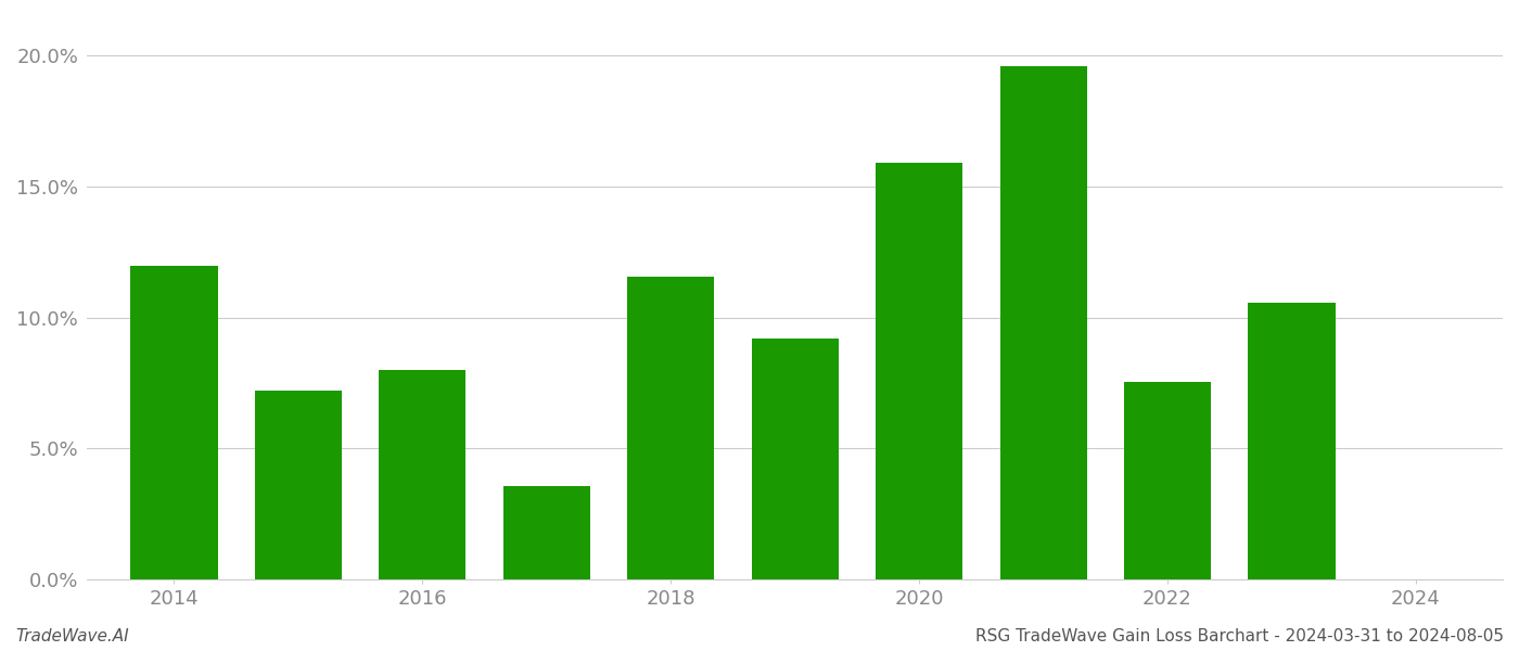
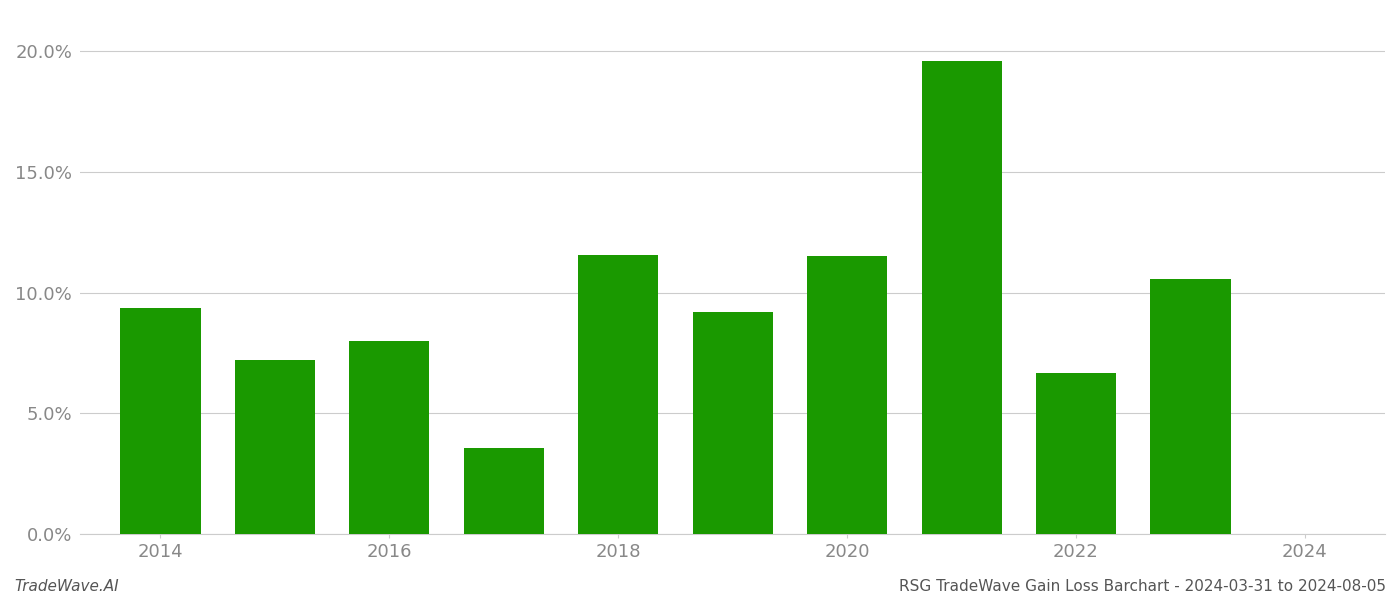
2014: 11.98% -> 9.35%
2020: 15.92% -> 11.50%
2022: 7.52% -> 6.65%
